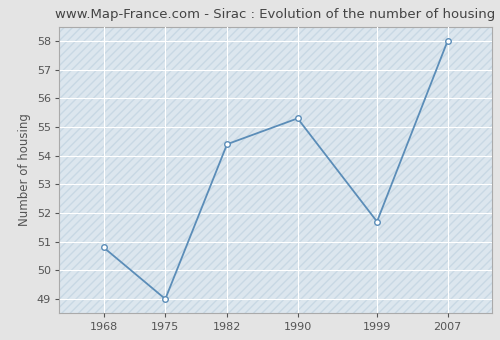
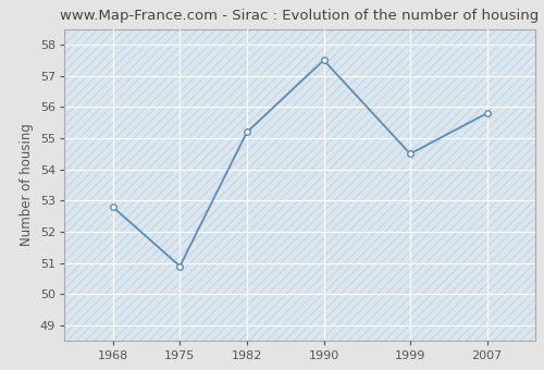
1968: 50.8 -> 52.8
1975: 49.0 -> 50.9
1982: 54.4 -> 55.2
1990: 55.3 -> 57.5
1999: 51.7 -> 54.5
2007: 58.0 -> 55.8
